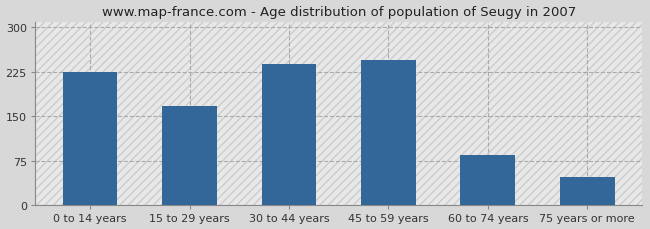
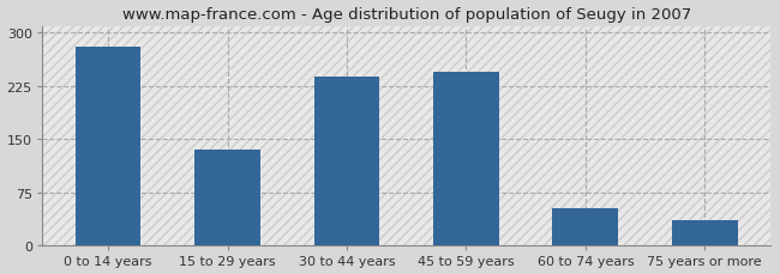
0 to 14 years: 225 -> 280
15 to 29 years: 168 -> 136
60 to 74 years: 85 -> 52
75 years or more: 47 -> 36
